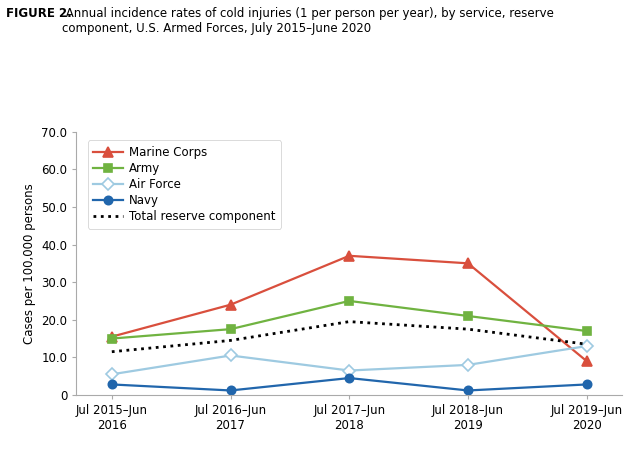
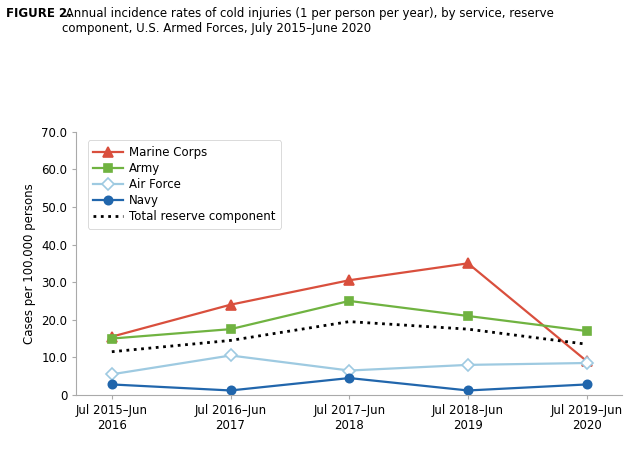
Marine Corps/Jul 2017–Jun 2018: 37.0 -> 30.5
Air Force/Jul 2019–Jun 2020: 13.0 -> 8.5
